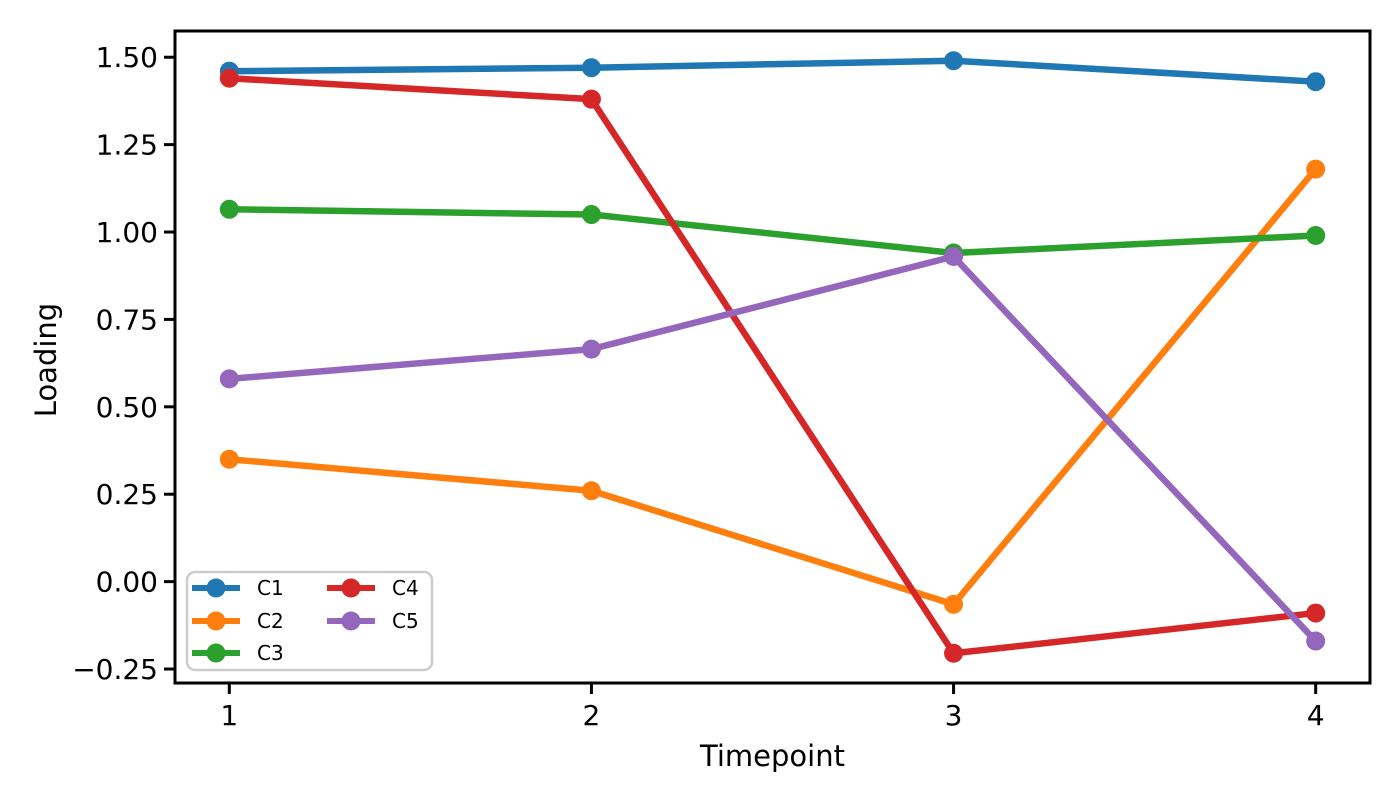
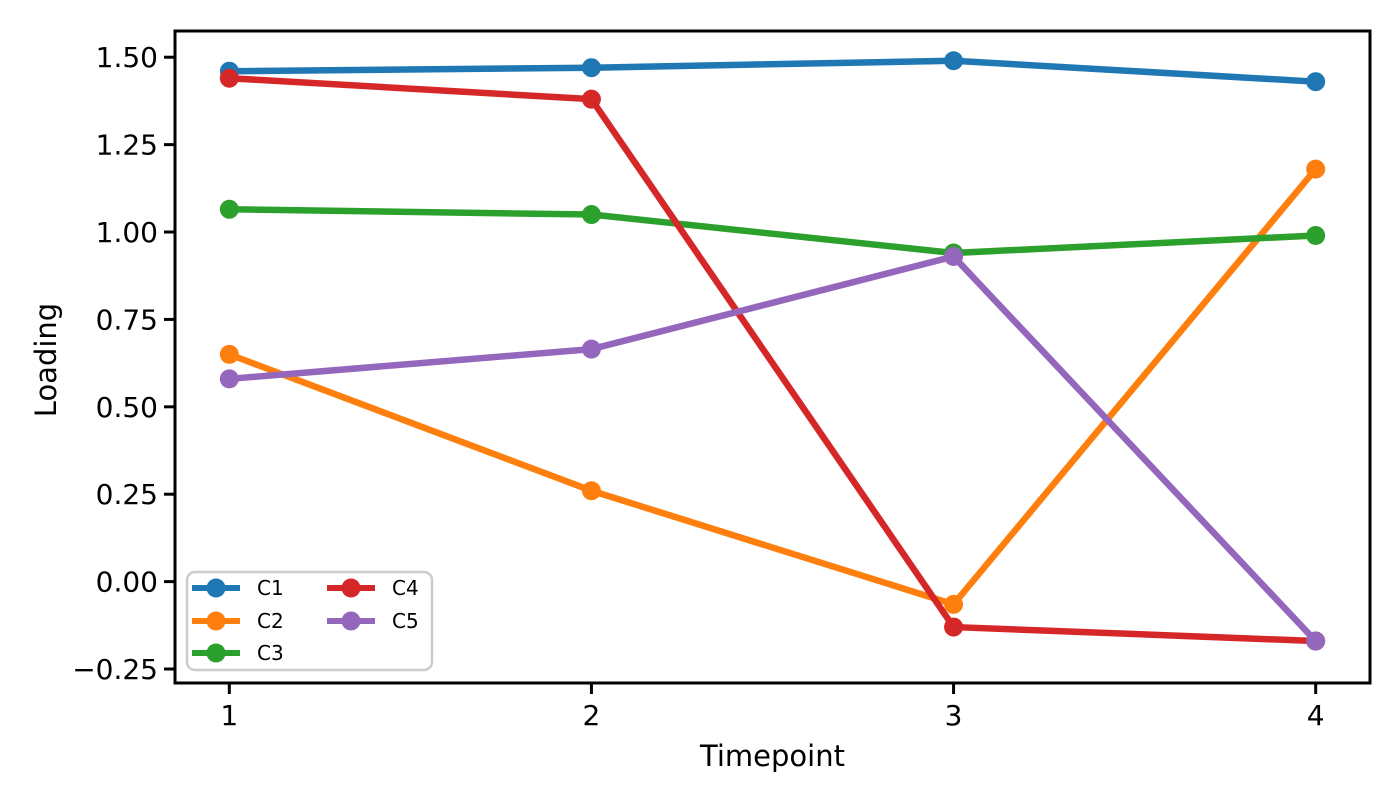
C2/1: 0.35 -> 0.65
C4/3: -0.20 -> -0.13
C4/4: -0.09 -> -0.17
